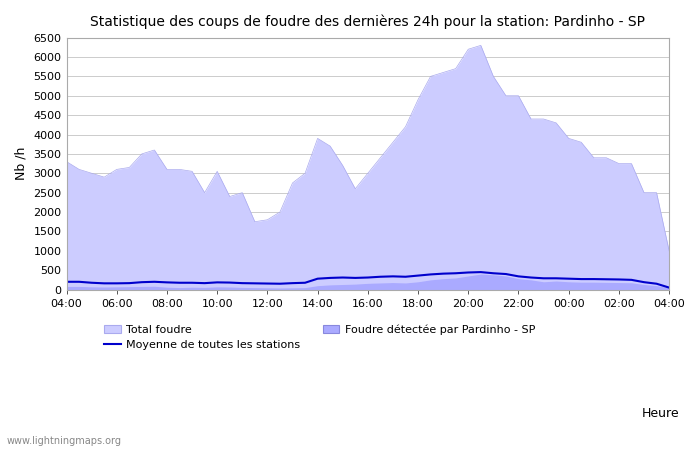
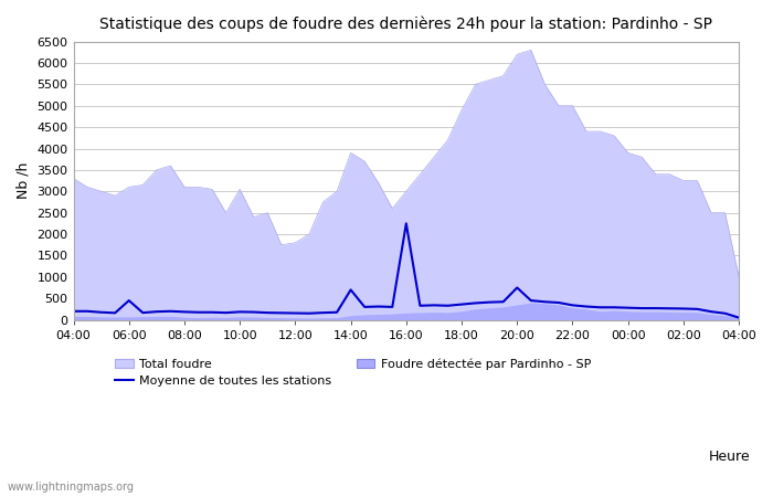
Moyenne de toutes les stations/06:00: 160 -> 450
Moyenne de toutes les stations/14:00: 280 -> 700
Moyenne de toutes les stations/16:00: 310 -> 2250
Moyenne de toutes les stations/20:00: 440 -> 750
